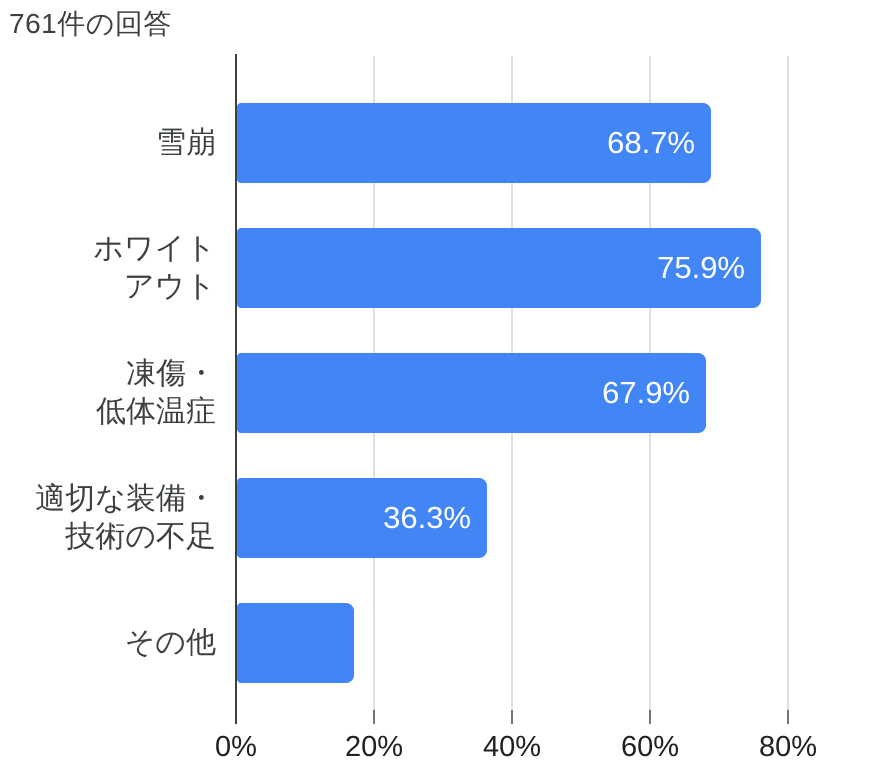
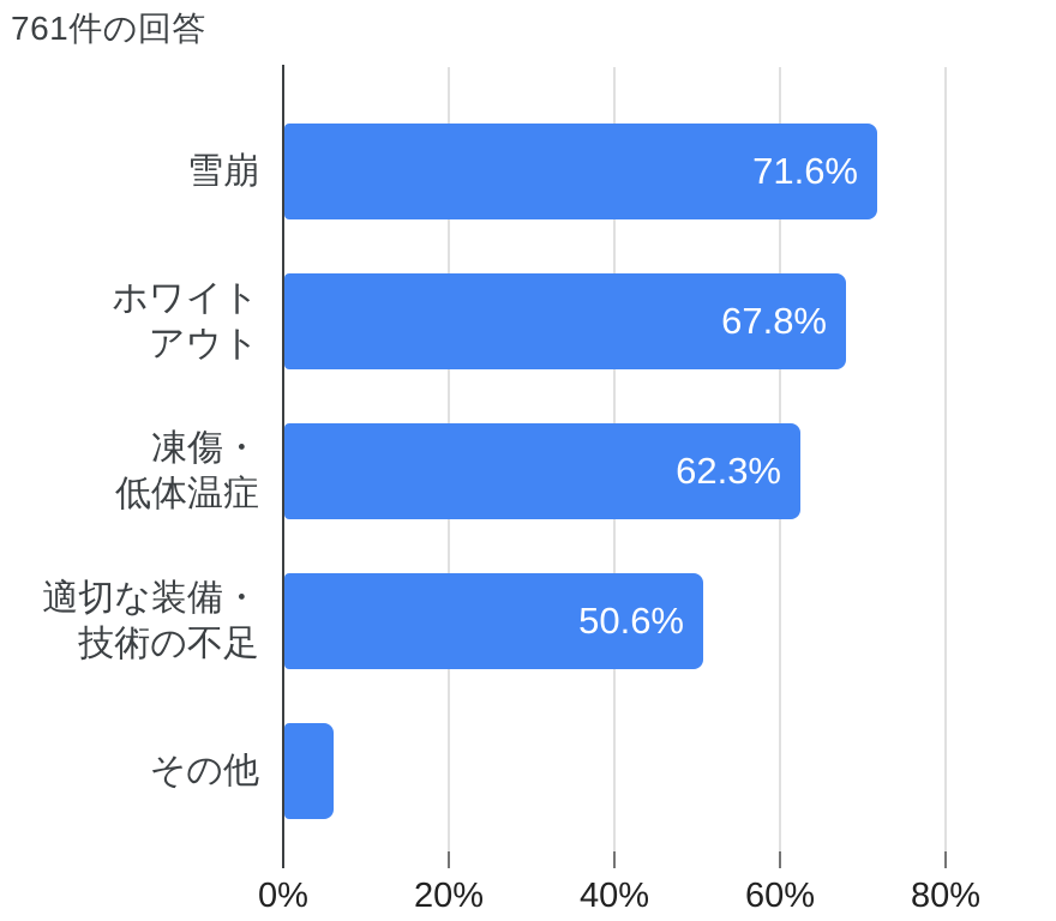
雪崩: 68.7% -> 71.6%
ホワイト アウト: 75.9% -> 67.8%
凍傷・ 低体温症: 67.9% -> 62.3%
適切な装備・ 技術の不足: 36.3% -> 50.6%
その他: 17% -> 6%
